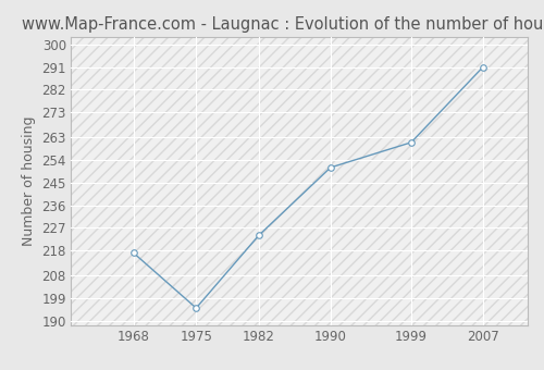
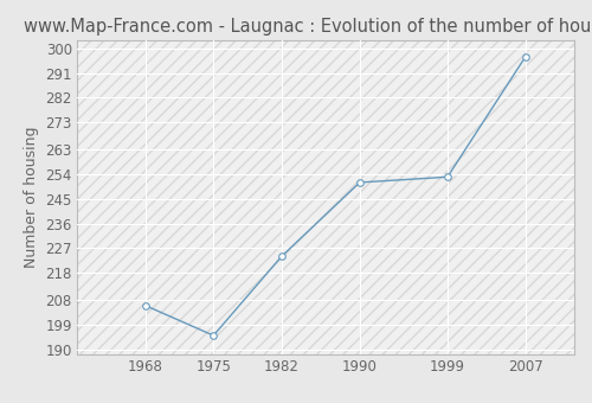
1968: 217 -> 206
1999: 261 -> 253
2007: 291 -> 297
